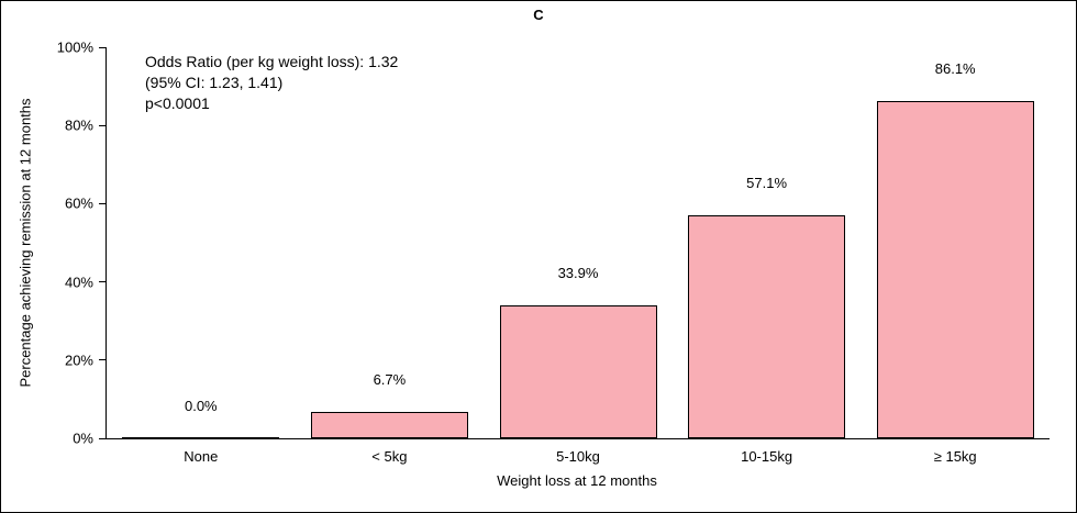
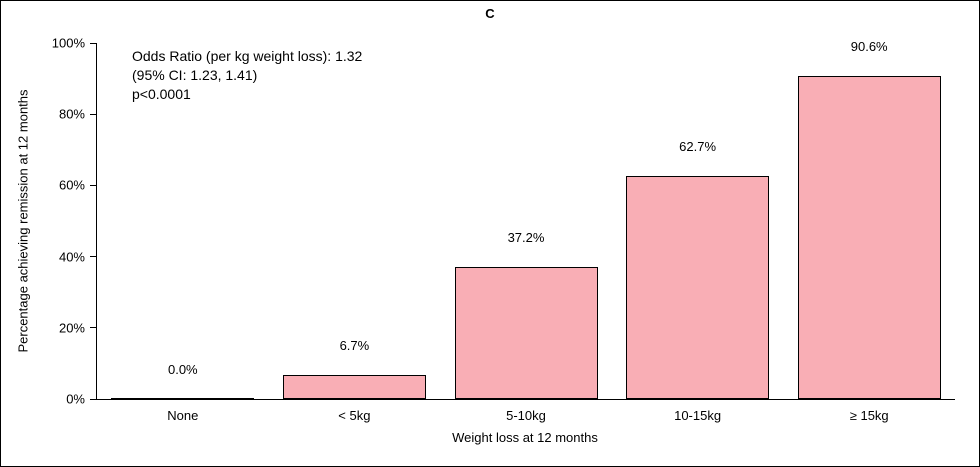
5-10kg: 33.9% -> 37.2%
10-15kg: 57.1% -> 62.7%
≥ 15kg: 86.1% -> 90.6%
